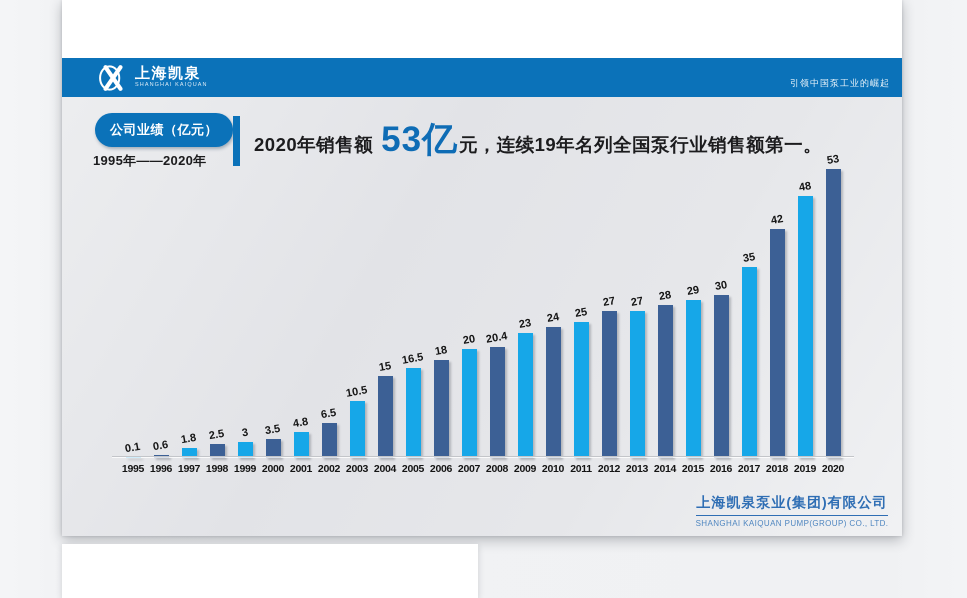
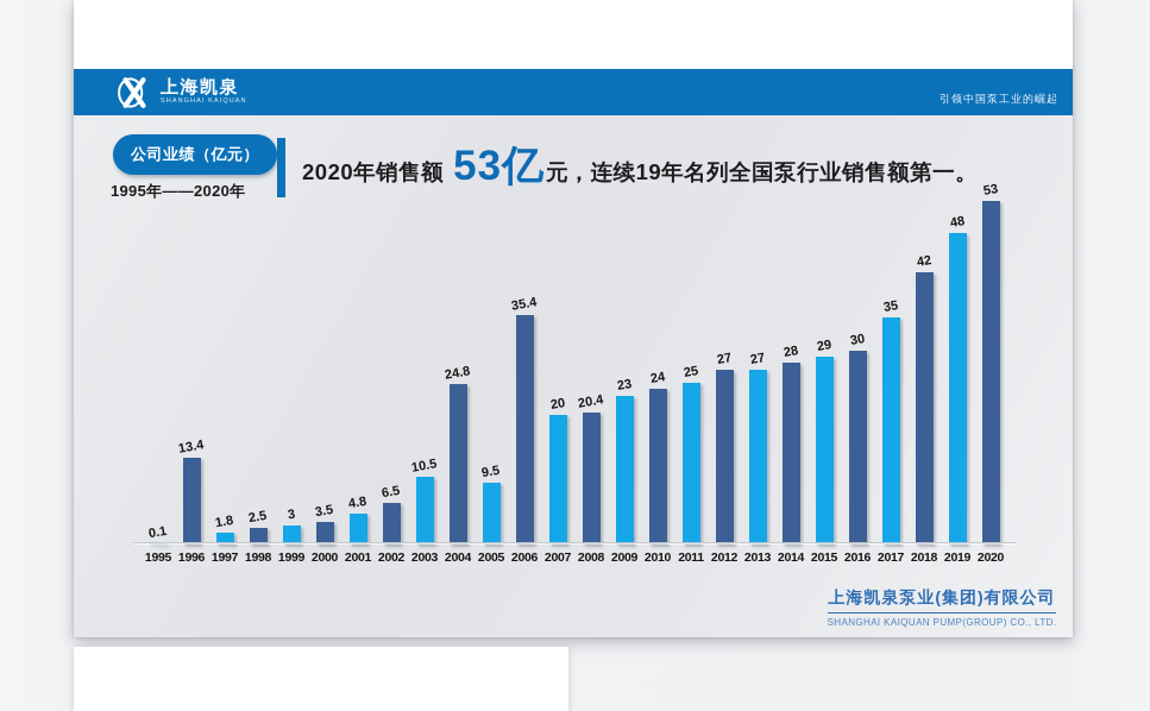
1996: 0.6 -> 13.4
2004: 15 -> 24.8
2005: 16.5 -> 9.5
2006: 18 -> 35.4
